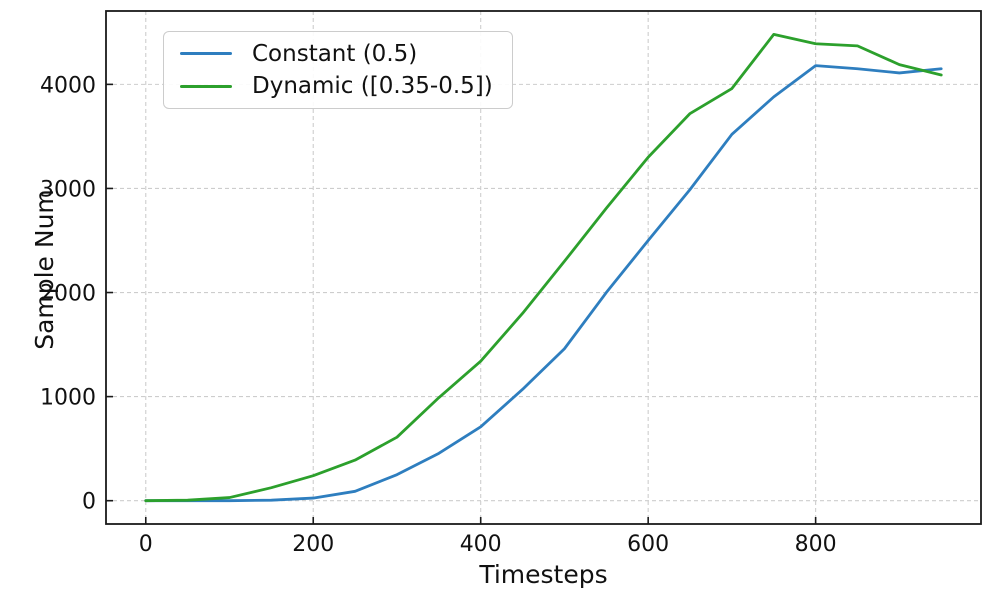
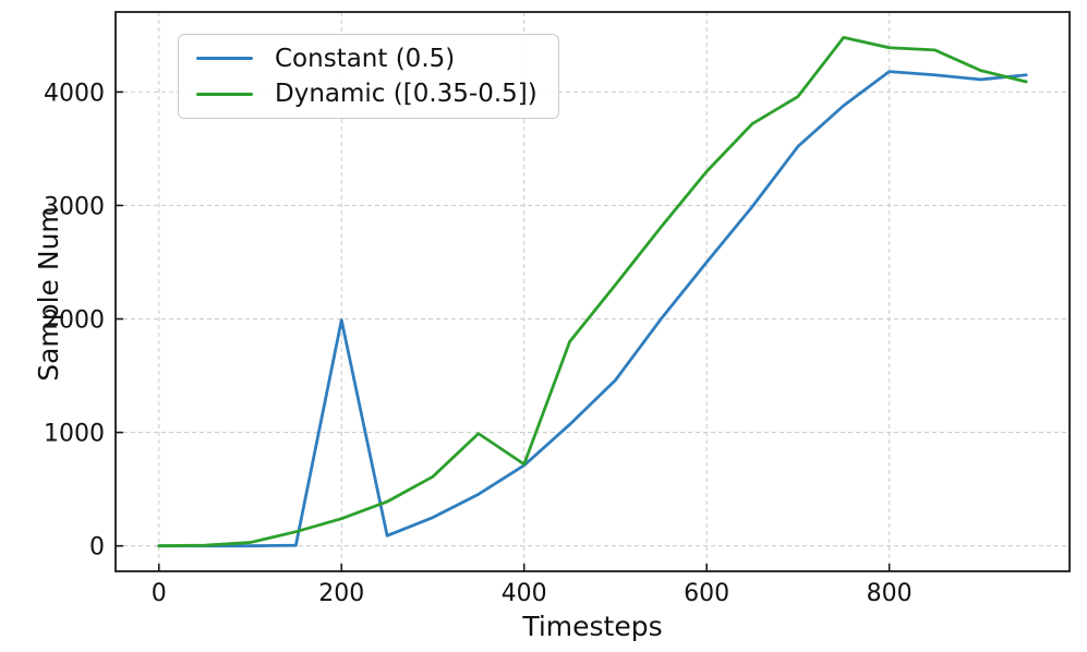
Constant (0.5)/200: 20 -> 1990
Dynamic ([0.35-0.5])/400: 1340 -> 720
